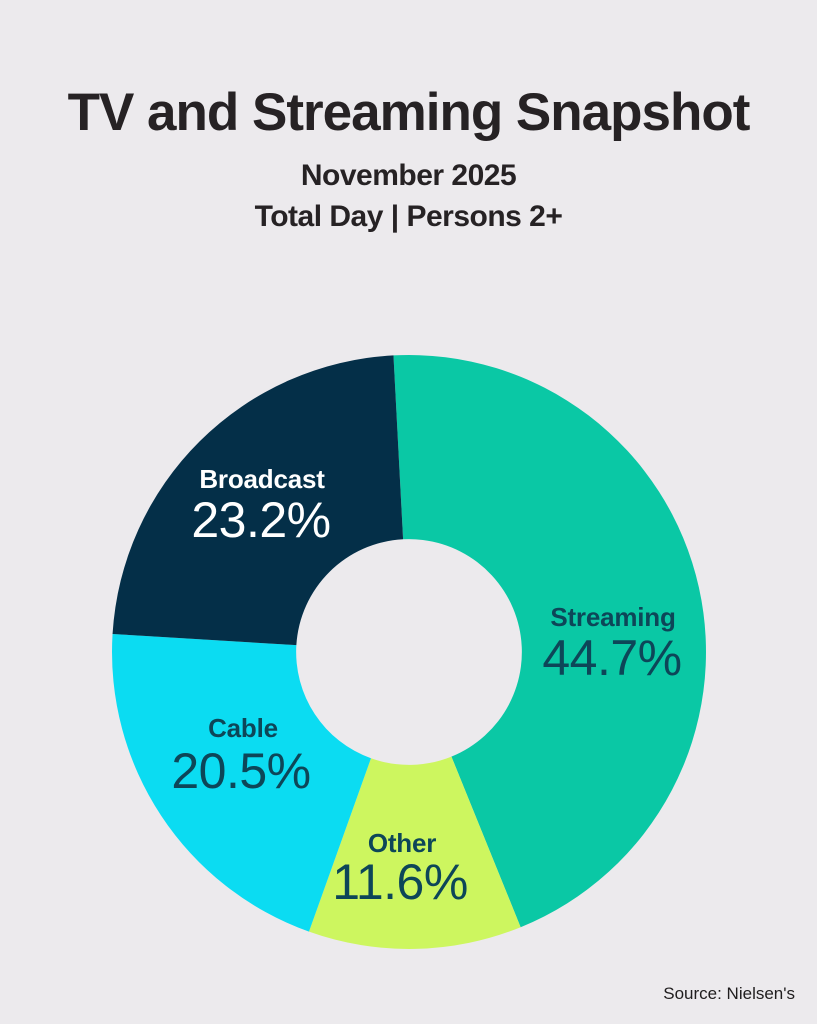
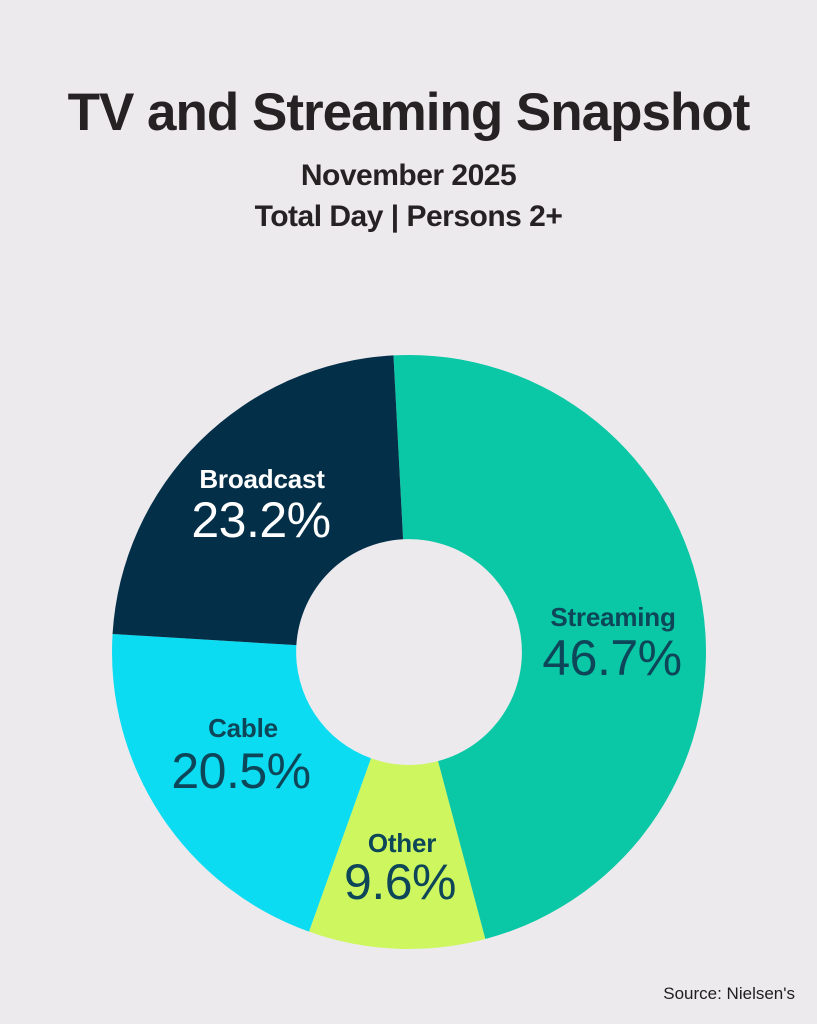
Streaming: 44.7% -> 46.7%
Other: 11.6% -> 9.6%
